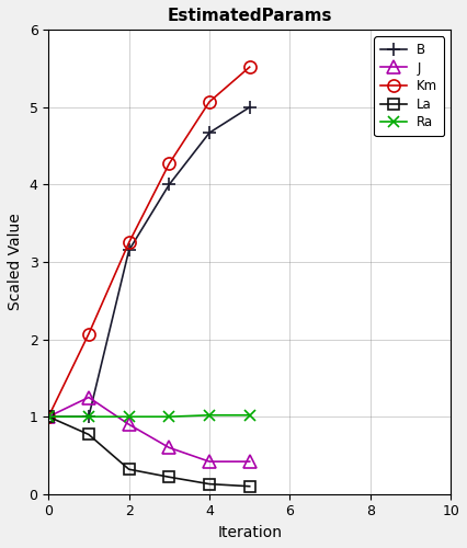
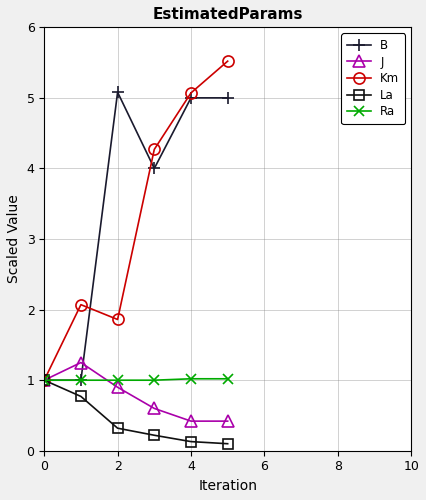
B/2: 3.15 -> 5.08
Km/2: 3.25 -> 1.86
B/4: 4.67 -> 5.00
